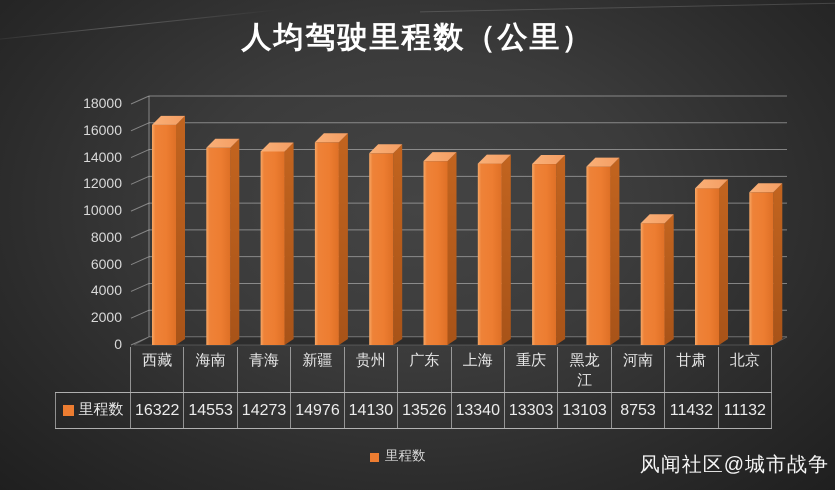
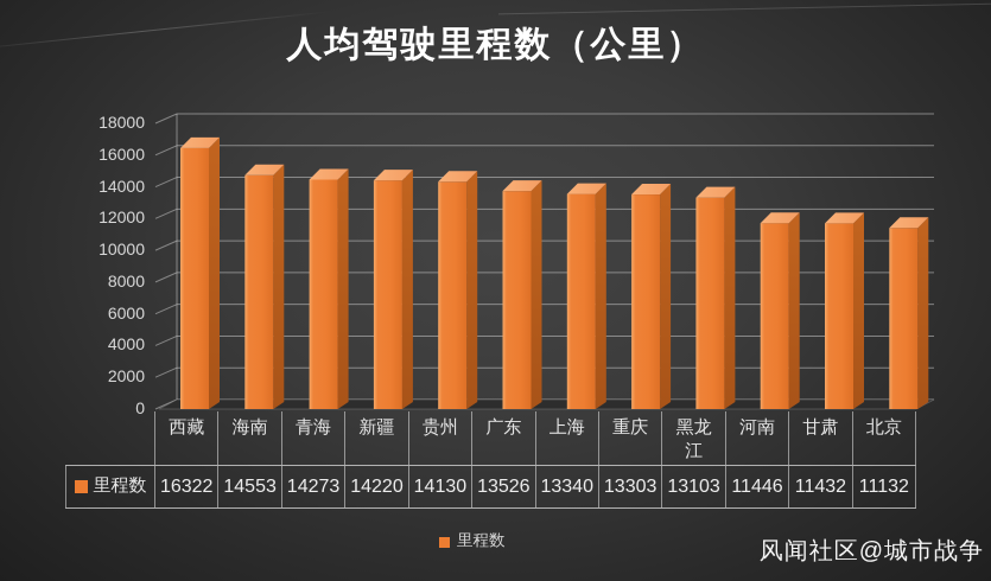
新疆: 14976 -> 14220
河南: 8753 -> 11446
